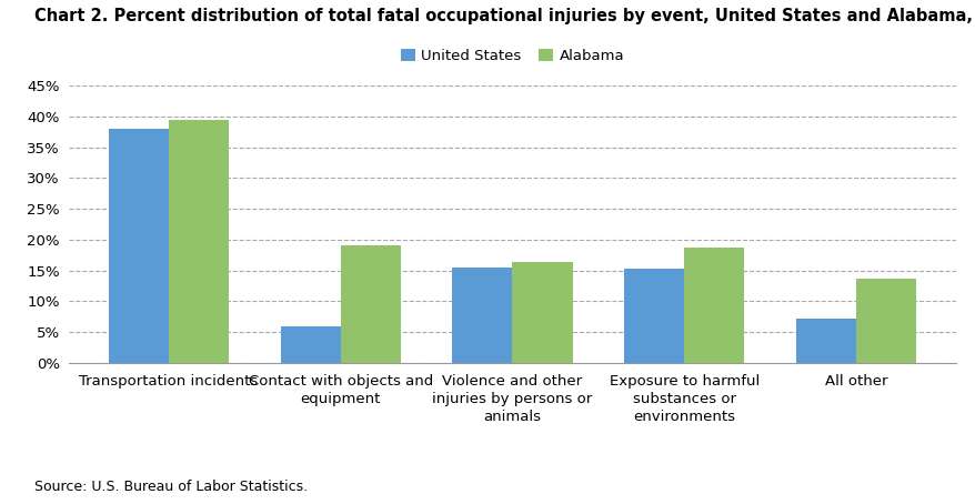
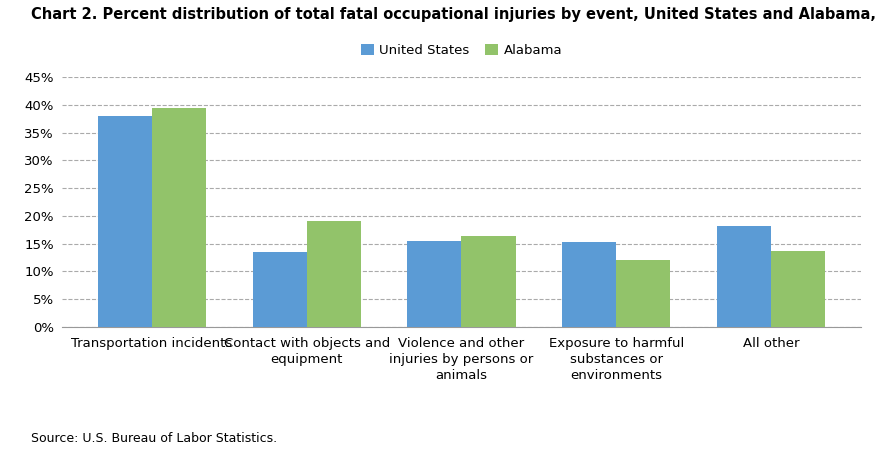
United States/Contact with objects and equipment: 6.0% -> 13.5%
Alabama/Exposure to harmful substances or environments: 18.8% -> 12.1%
United States/All other: 7.2% -> 18.1%
